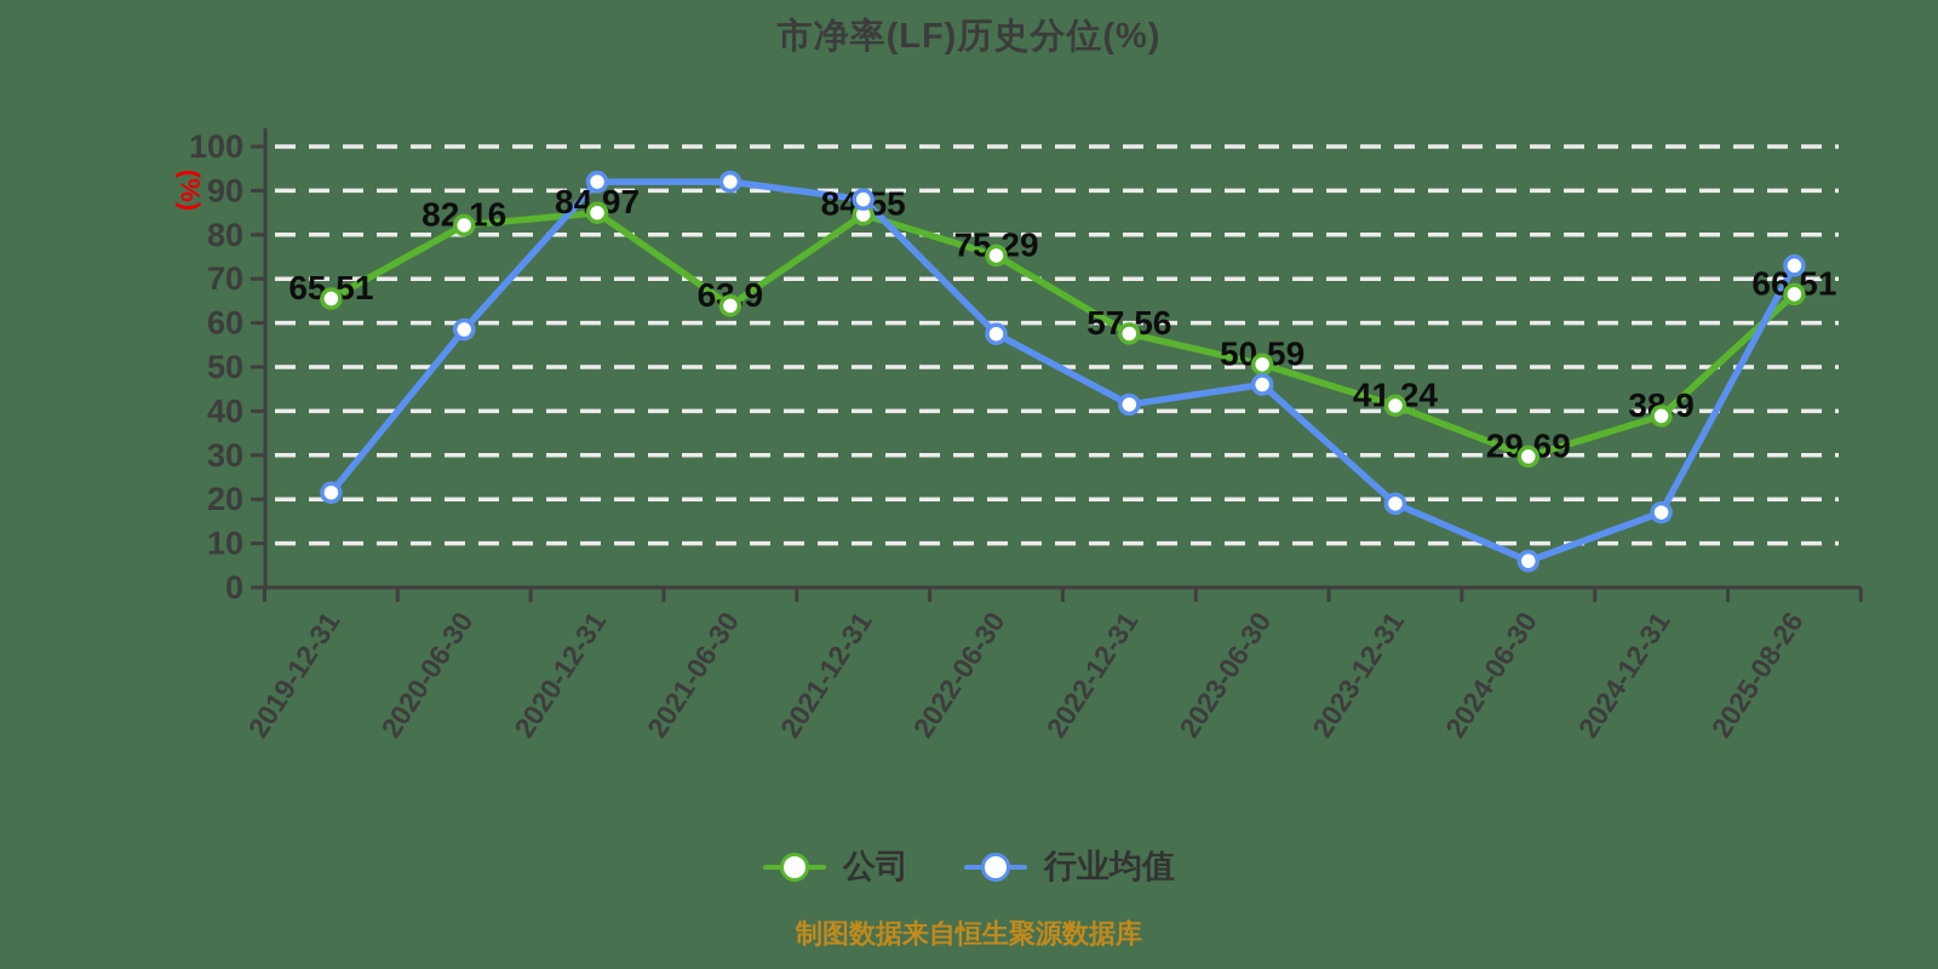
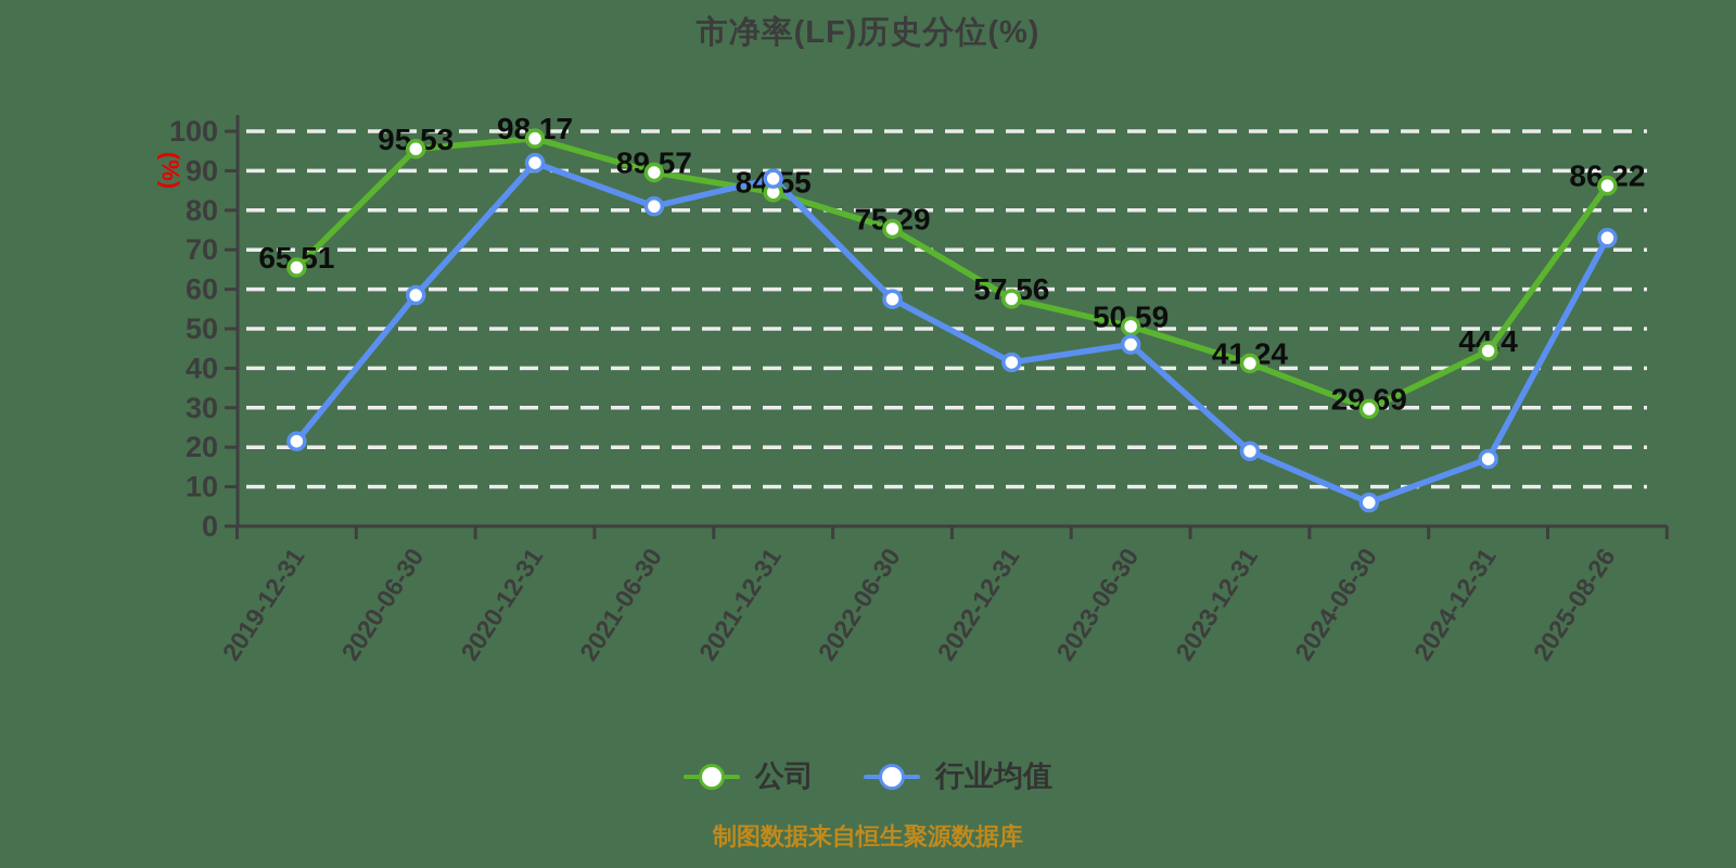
公司/2020-06-30: 82.16 -> 95.53
公司/2020-12-31: 84.97 -> 98.17
公司/2021-06-30: 63.9 -> 89.57
行业均值/2021-06-30: 92 -> 81
公司/2024-12-31: 38.9 -> 44.4
公司/2025-08-26: 66.51 -> 86.22
